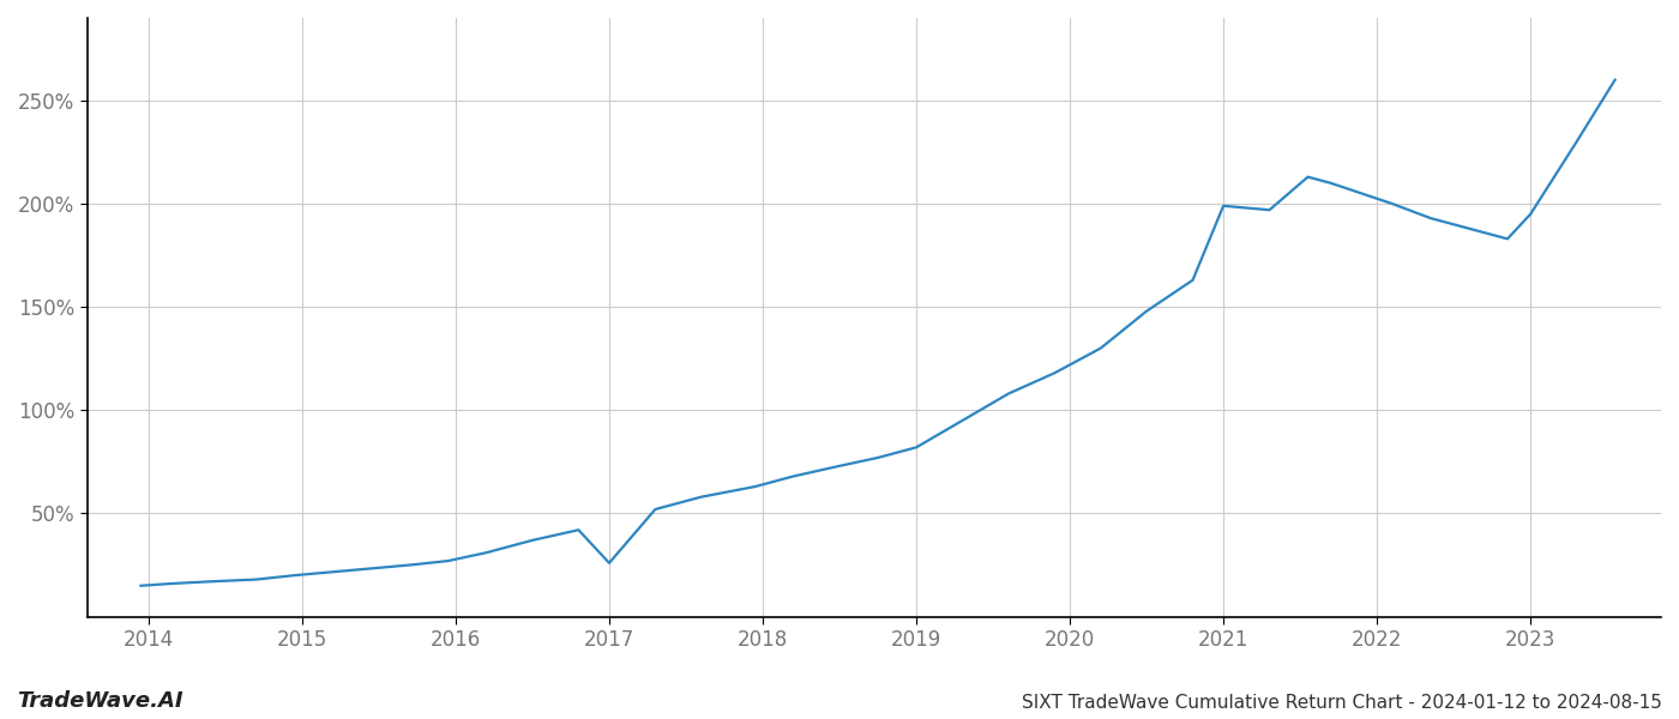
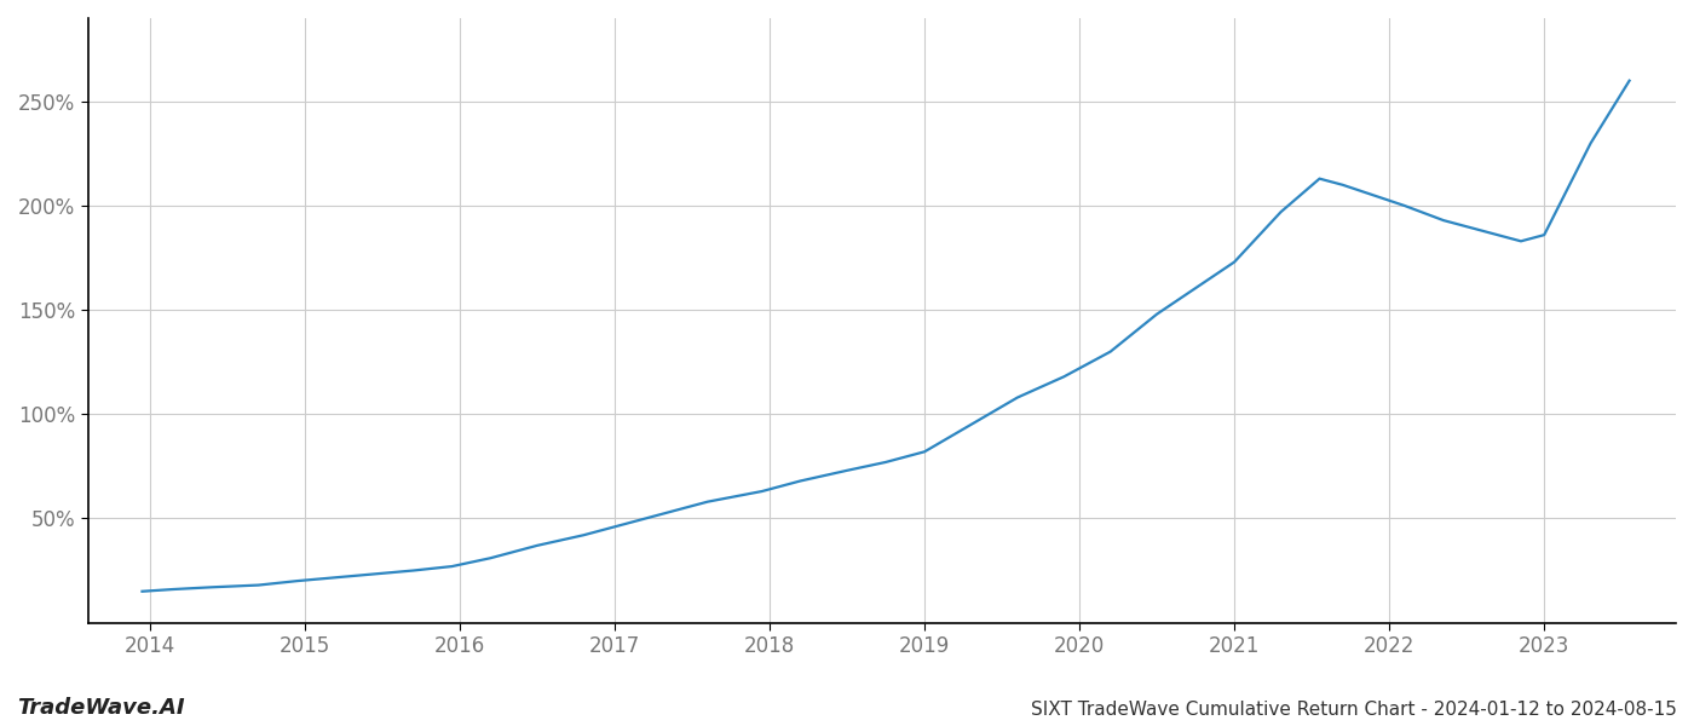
2017: 26% -> 46%
2021: 199% -> 173%
2023: 195% -> 186%
